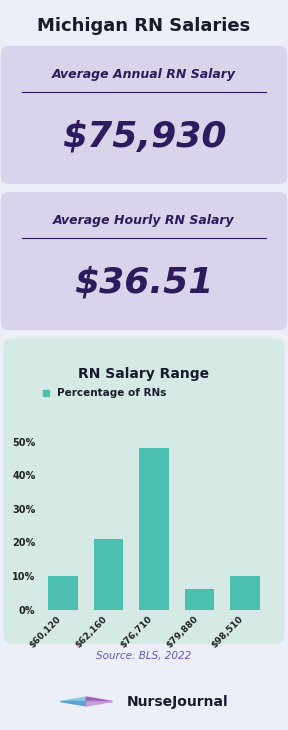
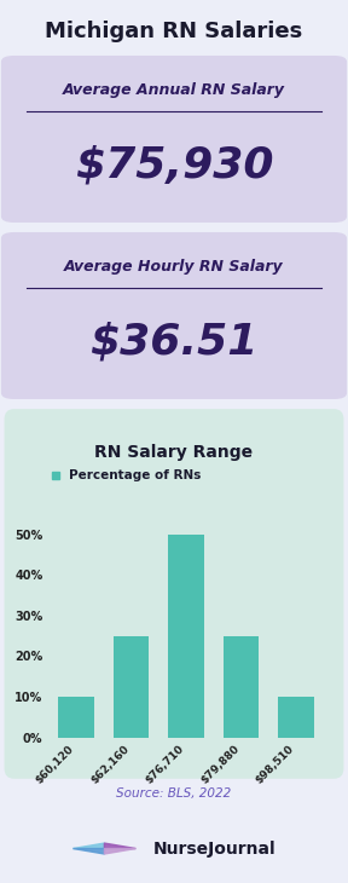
$62,160: 21% -> 25%
$76,710: 48% -> 50%
$79,880: 6% -> 25%
